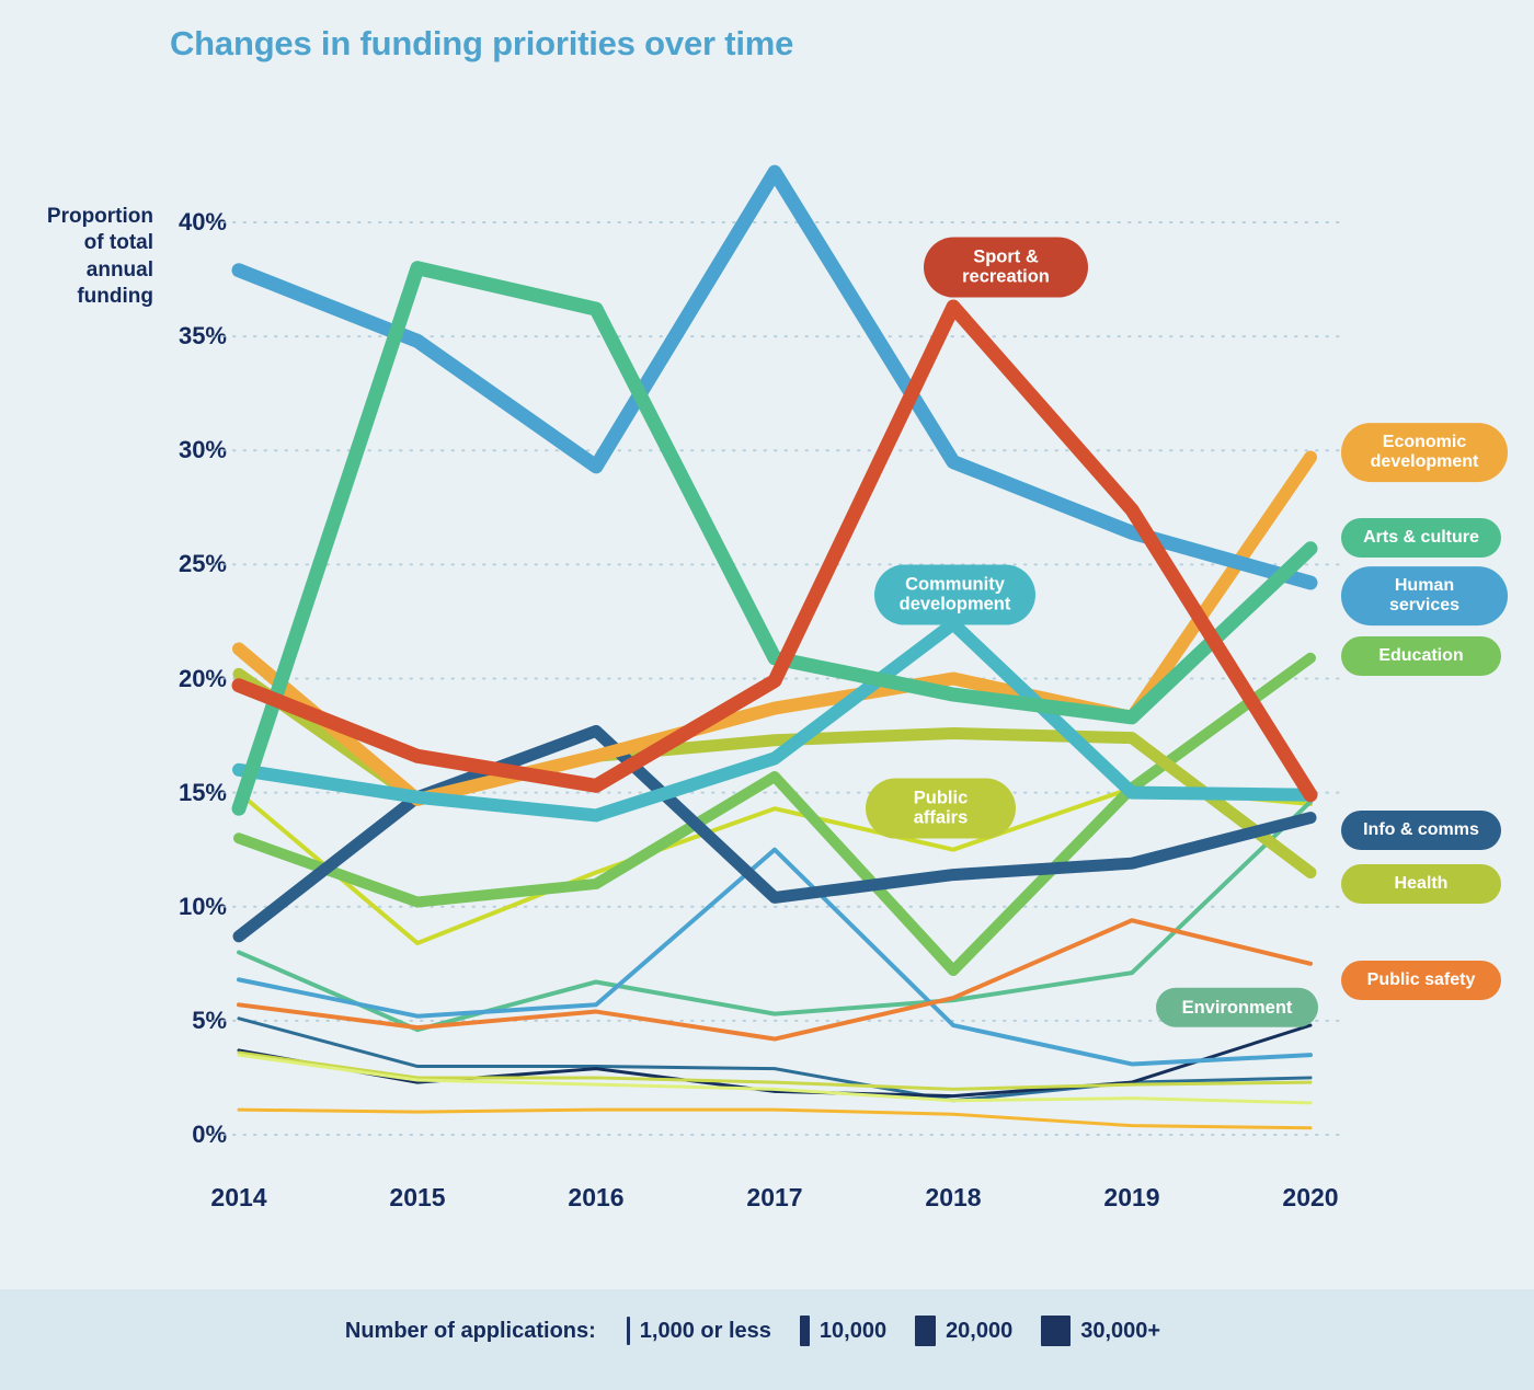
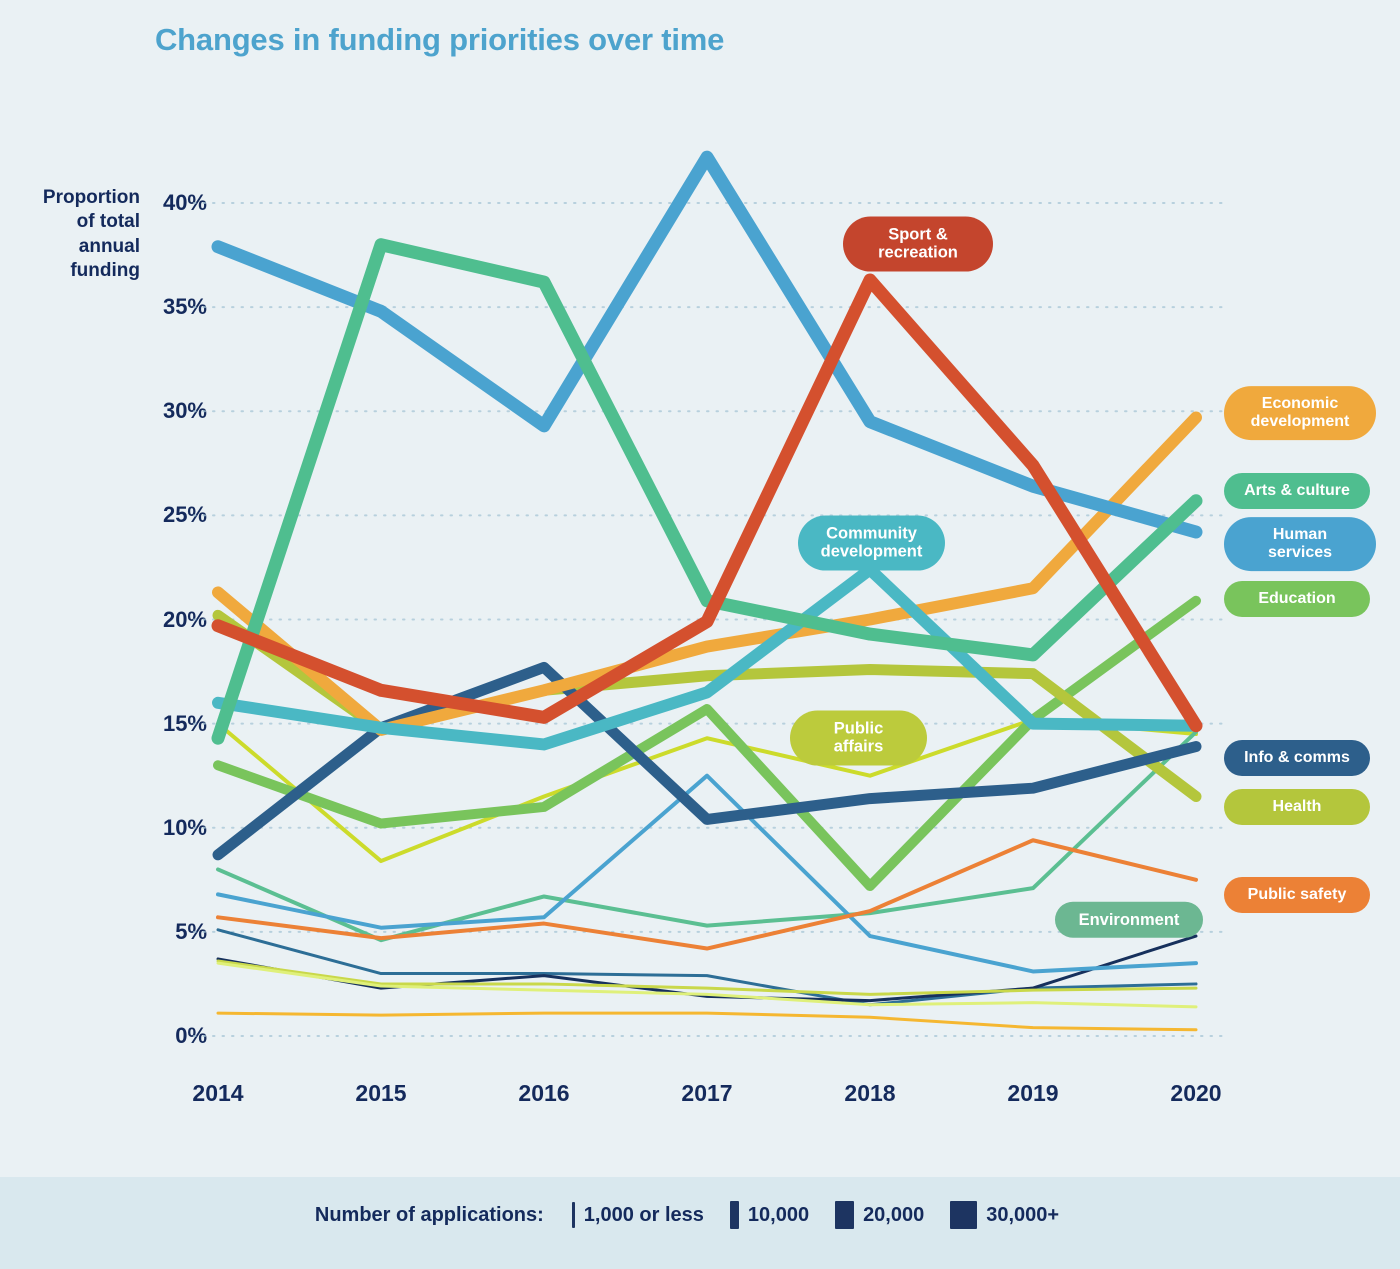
Economic development/2019: 18.3% -> 21.5%
